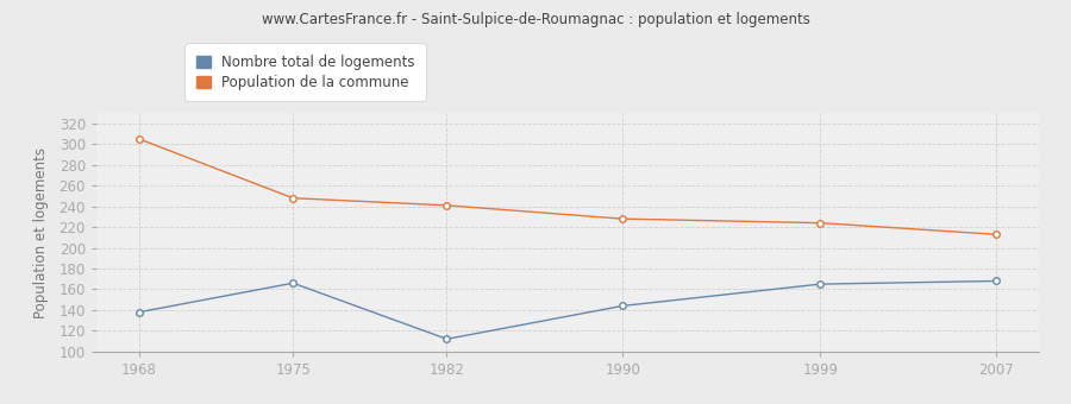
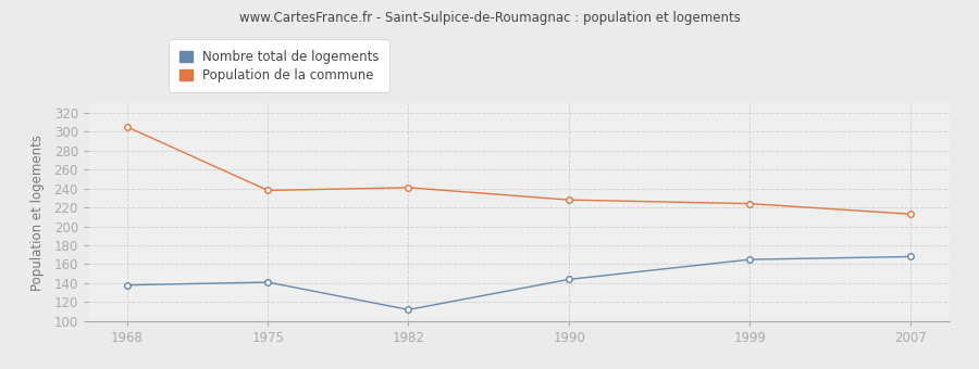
Nombre total de logements/1975: 166 -> 141
Population de la commune/1975: 248 -> 238
